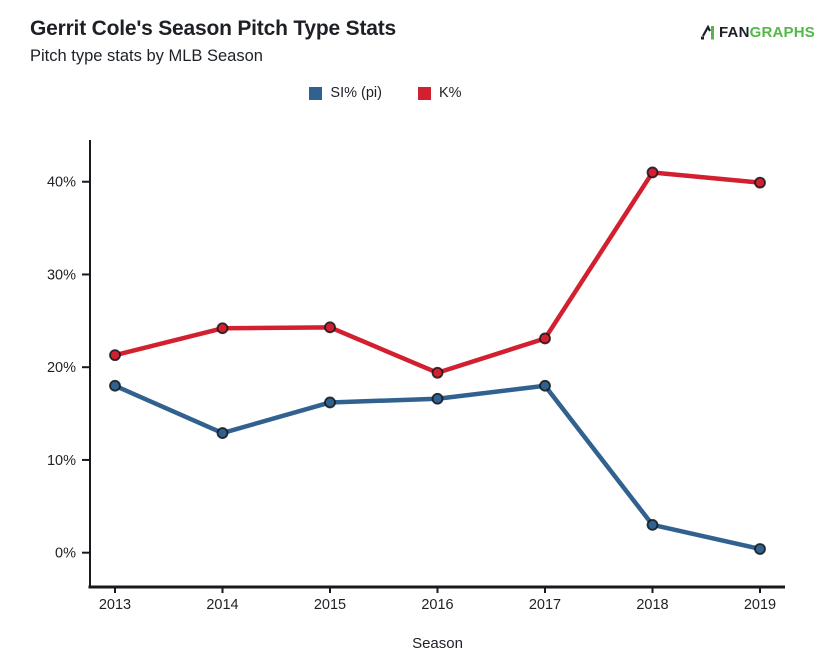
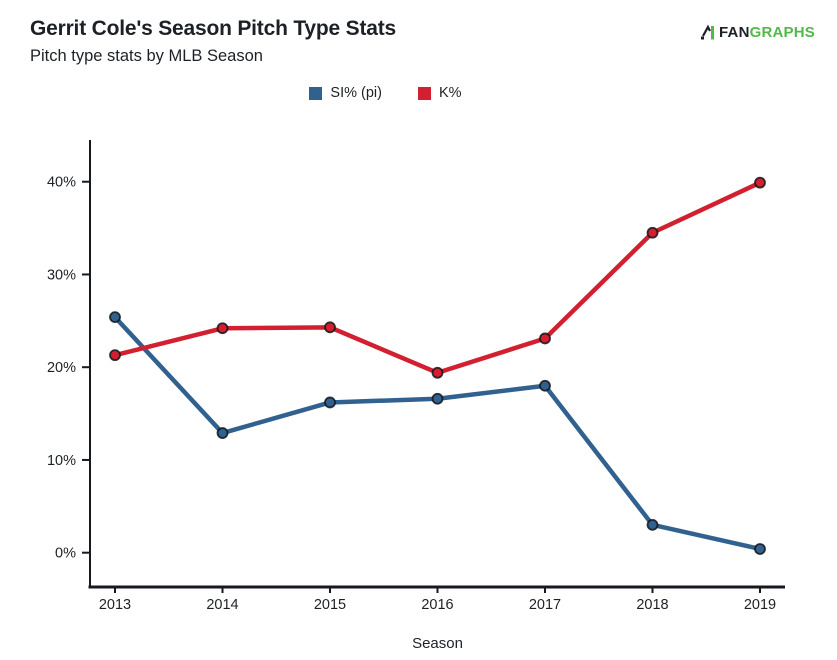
SI% (pi)/2013: 18% -> 25%
K%/2018: 41% -> 34%
